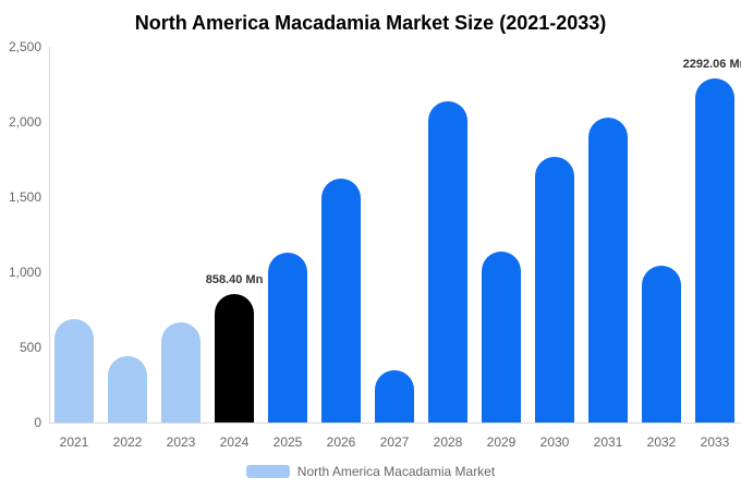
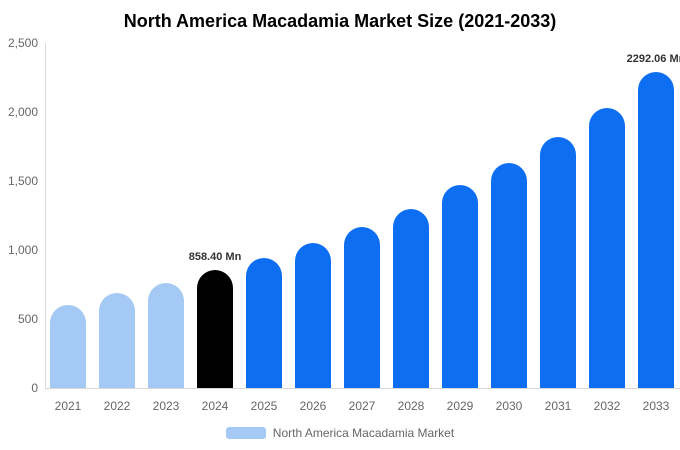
2021: 690 -> 600
2022: 440 -> 690
2023: 670 -> 760
2025: 1130 -> 940
2026: 1620 -> 1050
2027: 350 -> 1170
2028: 2140 -> 1300
2029: 1140 -> 1470
2030: 1770 -> 1630
2031: 2030 -> 1820
2032: 1040 -> 2030
